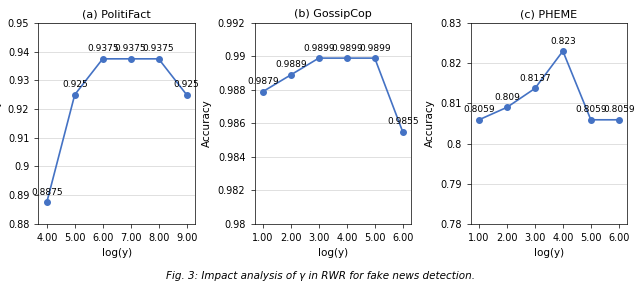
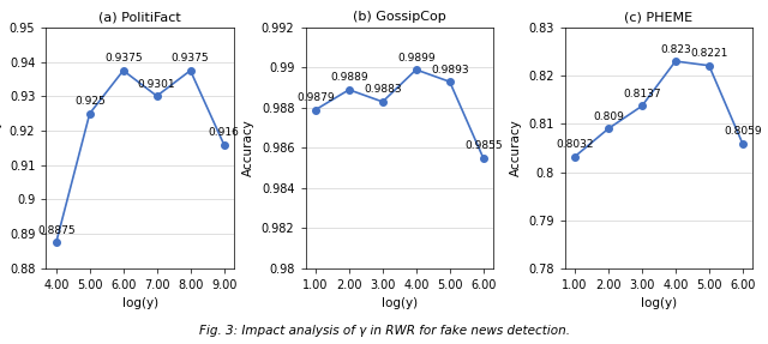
(a) PolitiFact/7.00: 0.9375 -> 0.9301
(a) PolitiFact/9.00: 0.925 -> 0.916
(b) GossipCop/3.00: 0.9899 -> 0.9883
(b) GossipCop/5.00: 0.9899 -> 0.9893
(c) PHEME/1.00: 0.8059 -> 0.8032
(c) PHEME/5.00: 0.8059 -> 0.8221
